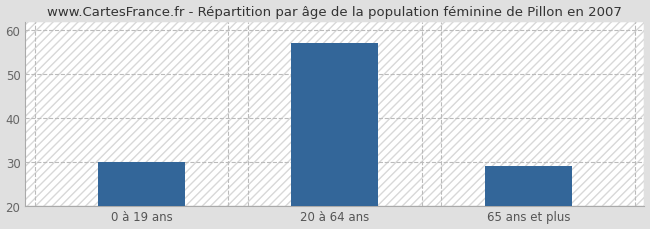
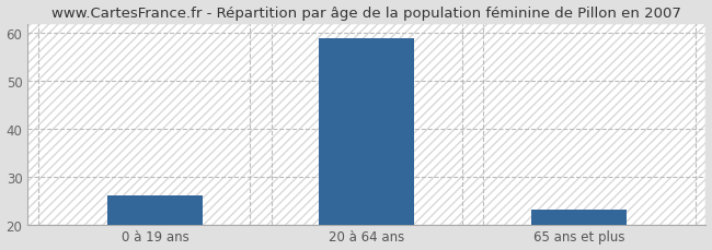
0 à 19 ans: 30 -> 26
20 à 64 ans: 57 -> 59
65 ans et plus: 29 -> 23
